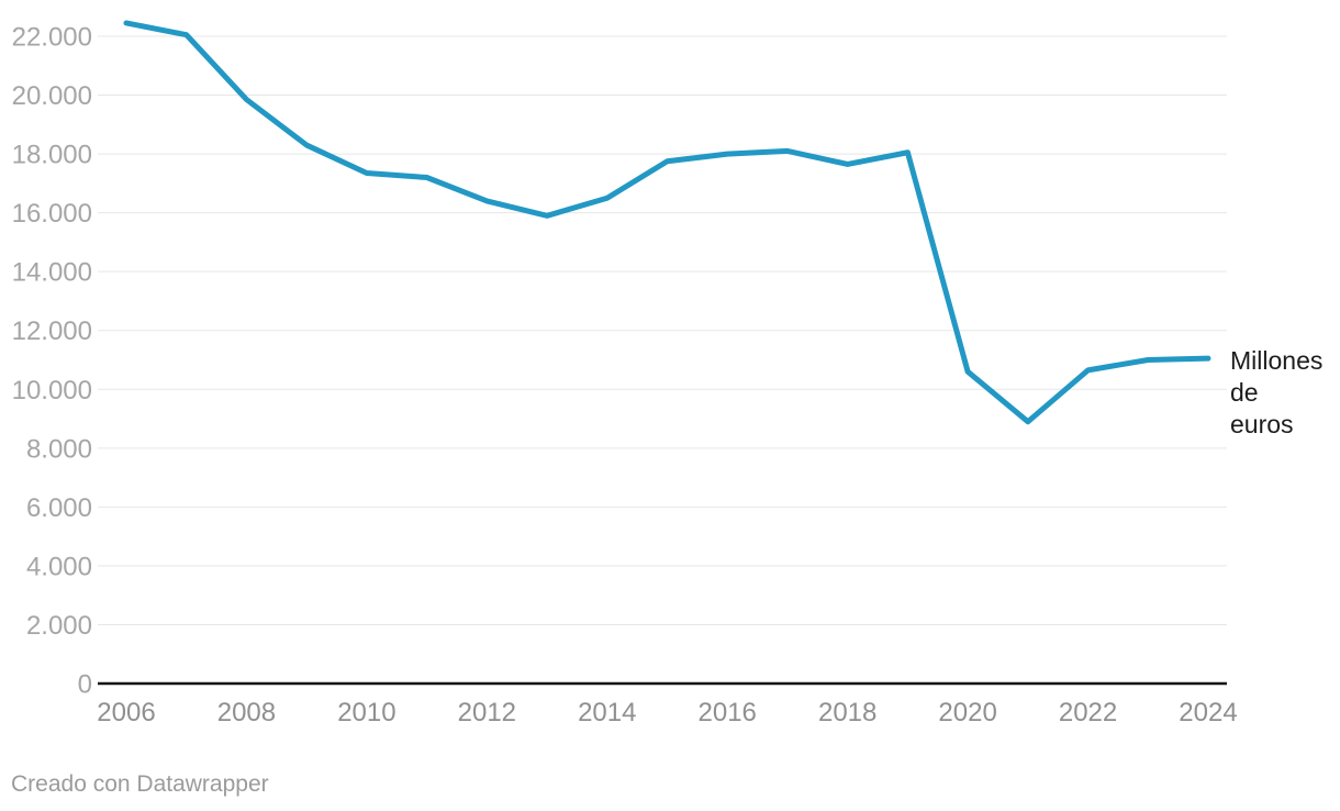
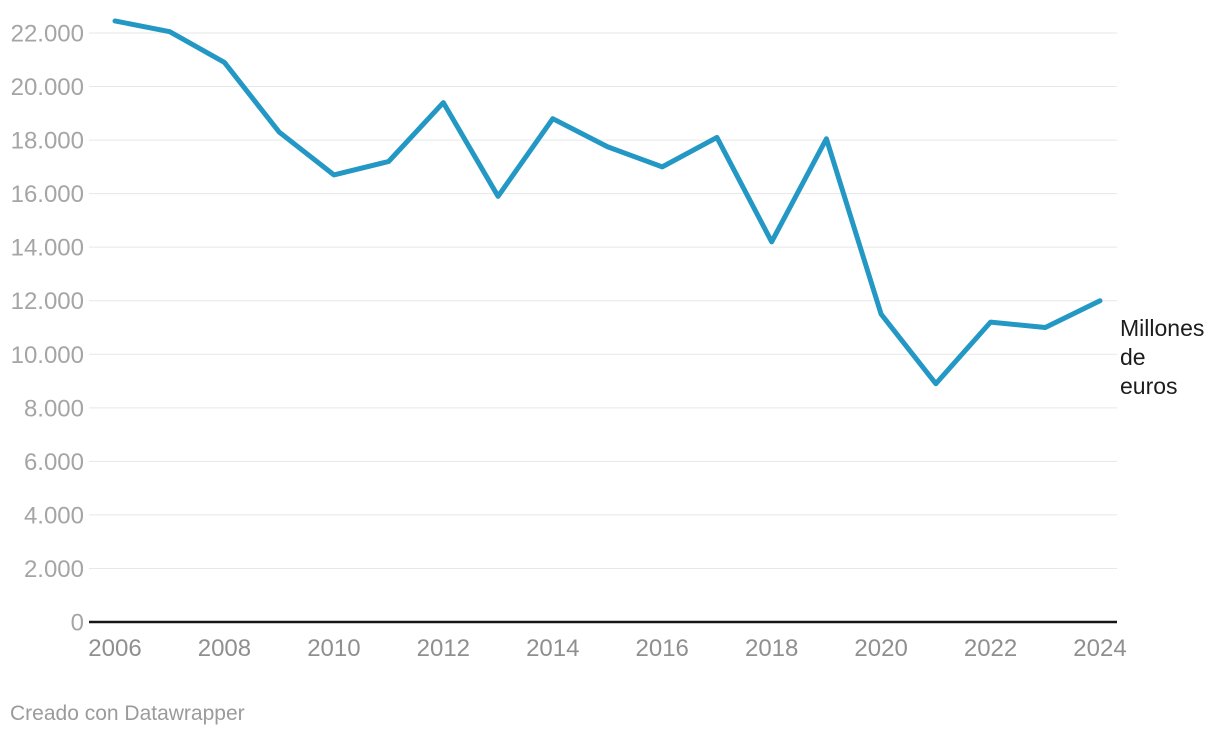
2008: 19800 -> 20900
2010: 17400 -> 16700
2012: 16400 -> 19400
2014: 16500 -> 18800
2016: 18000 -> 17000
2018: 17600 -> 14200
2020: 10600 -> 11500
2022: 10600 -> 11200
2024: 11000 -> 12000
